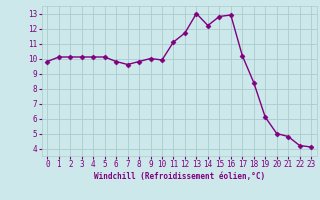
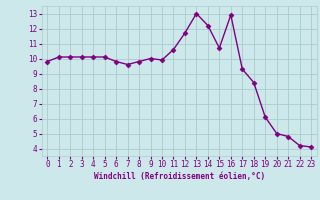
11: 11.1 -> 10.6
15: 12.8 -> 10.7
17: 10.2 -> 9.3
